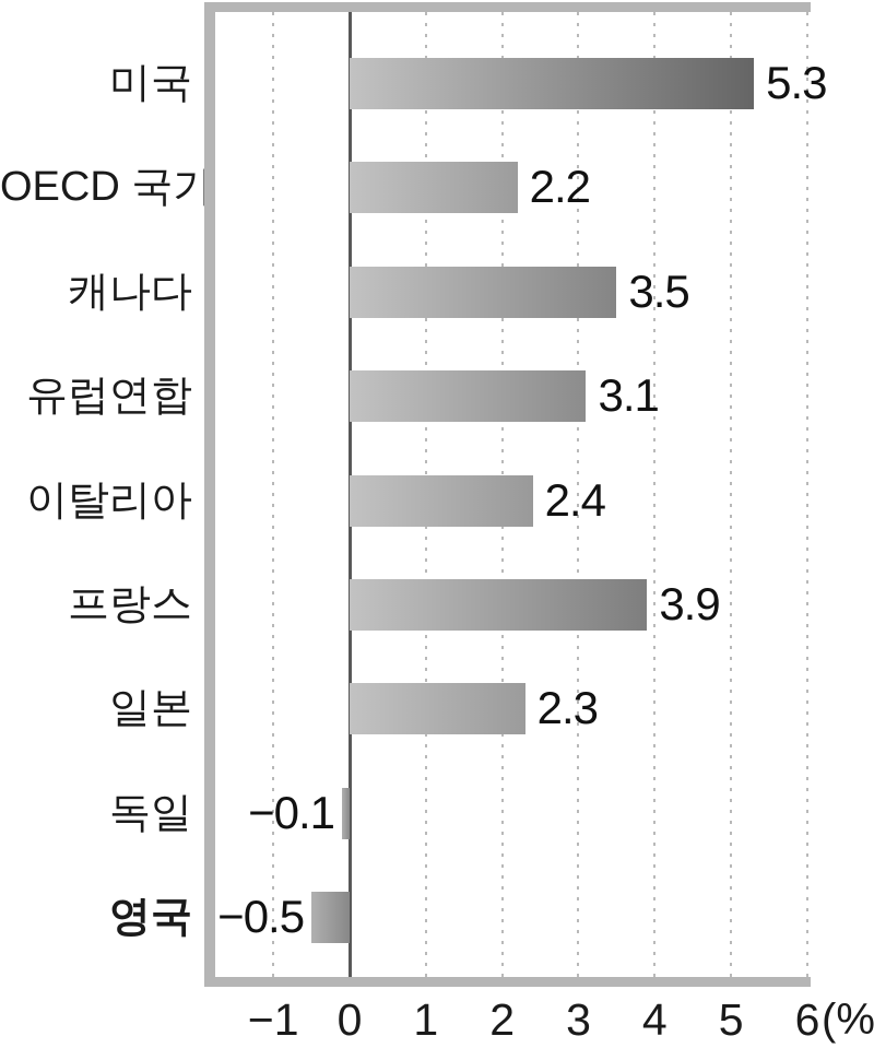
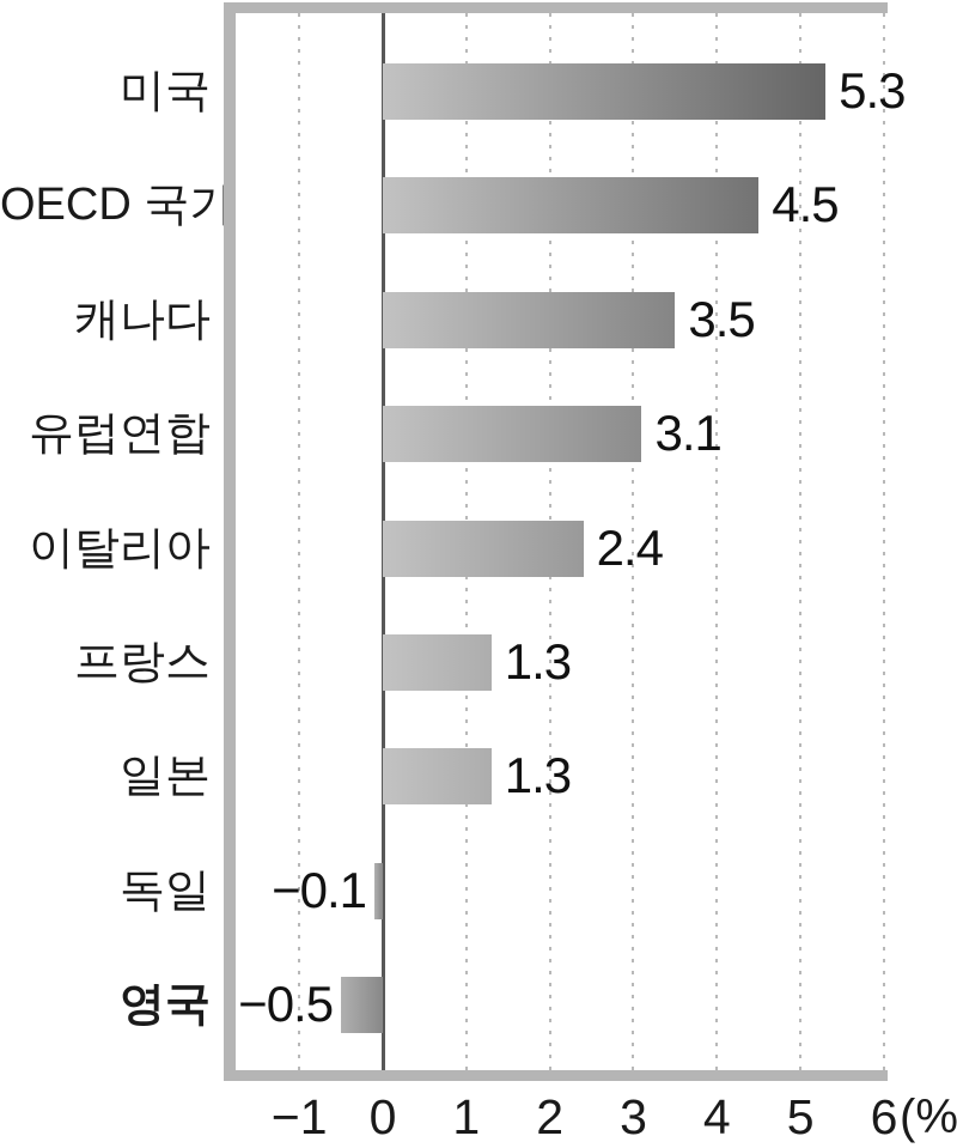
OECD 국가: 2.2 -> 4.5
프랑스: 3.9 -> 1.3
일본: 2.3 -> 1.3
